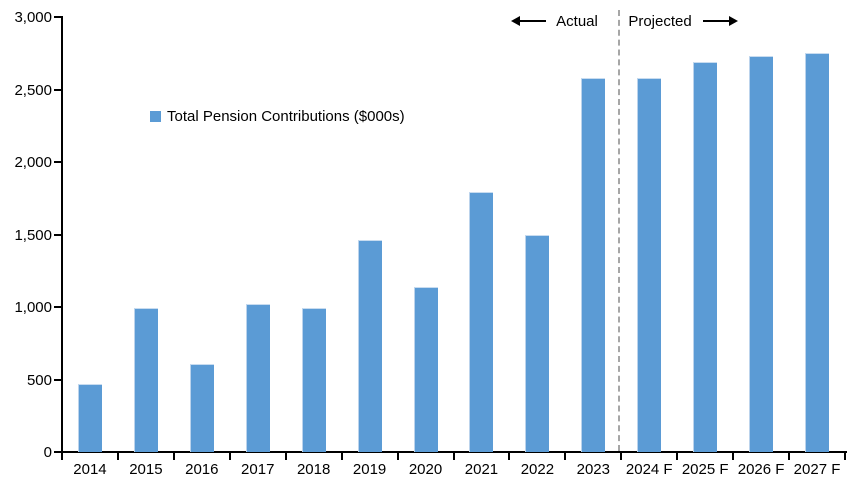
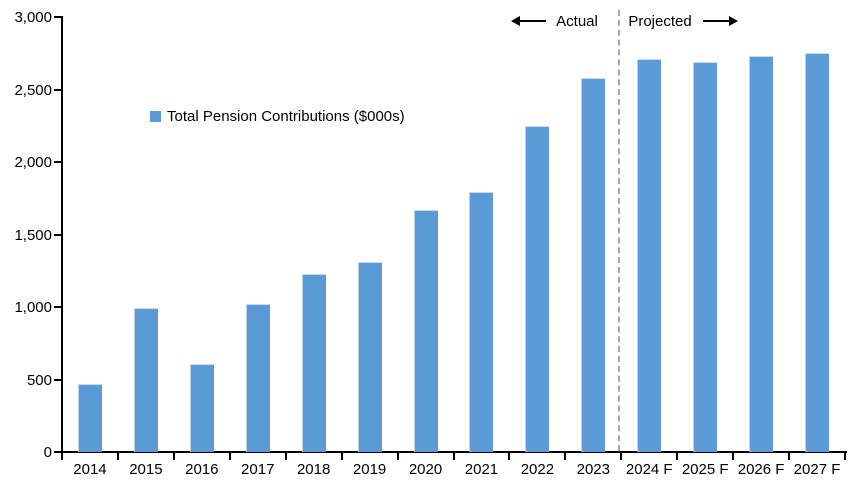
2018: 990 -> 1230
2019: 1460 -> 1310
2020: 1140 -> 1670
2022: 1500 -> 2250
2024 F: 2580 -> 2710
